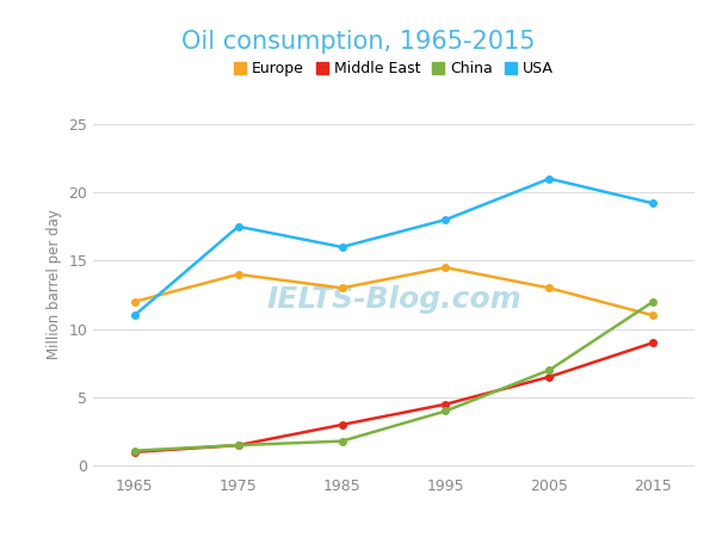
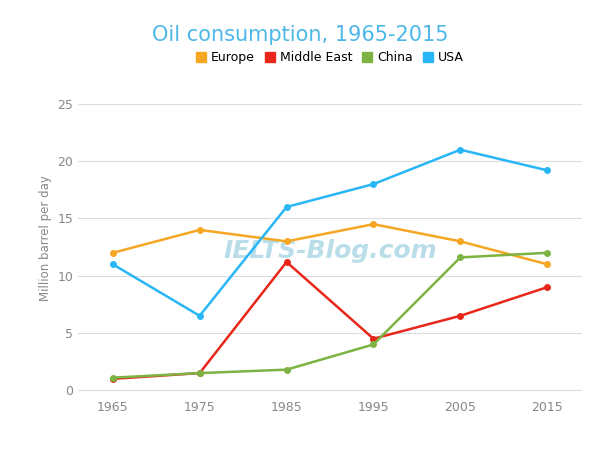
USA/1975: 17.5 -> 6.5
Middle East/1985: 3.0 -> 11.2
China/2005: 7.0 -> 11.6
